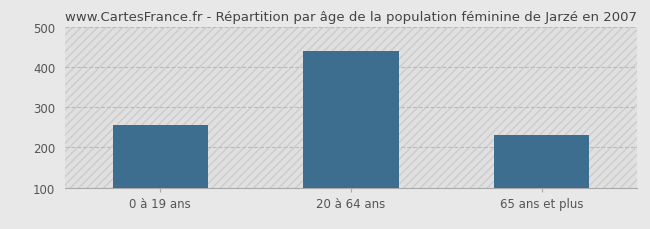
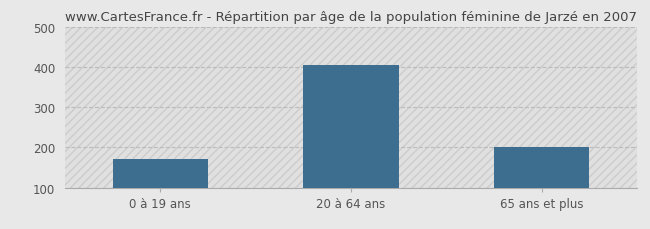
0 à 19 ans: 255 -> 170
20 à 64 ans: 440 -> 405
65 ans et plus: 230 -> 200
